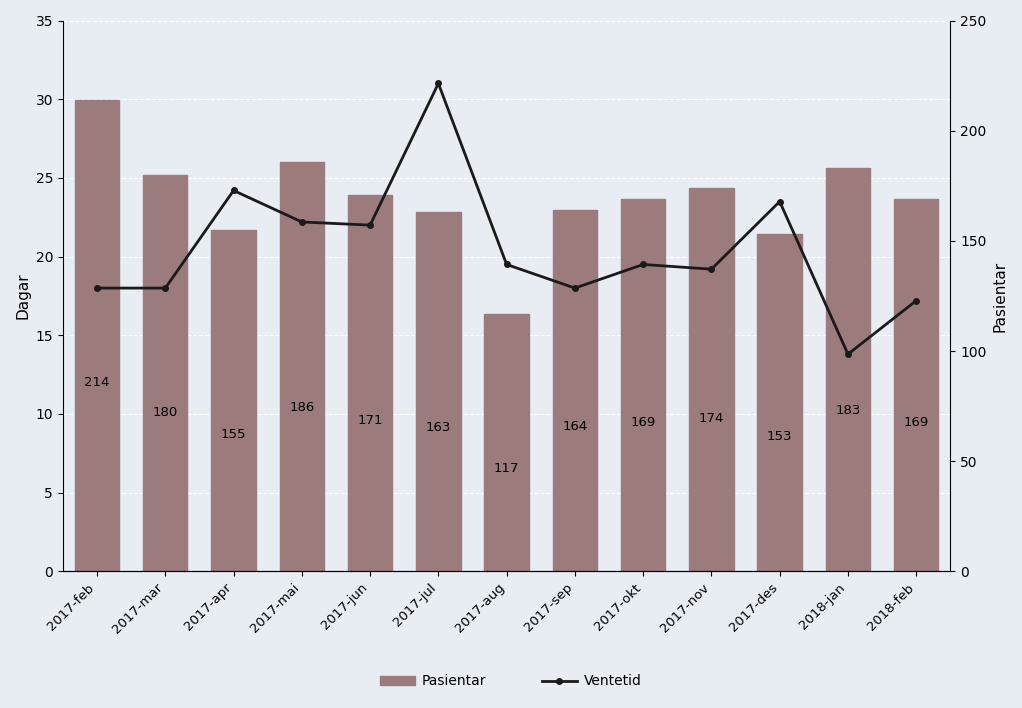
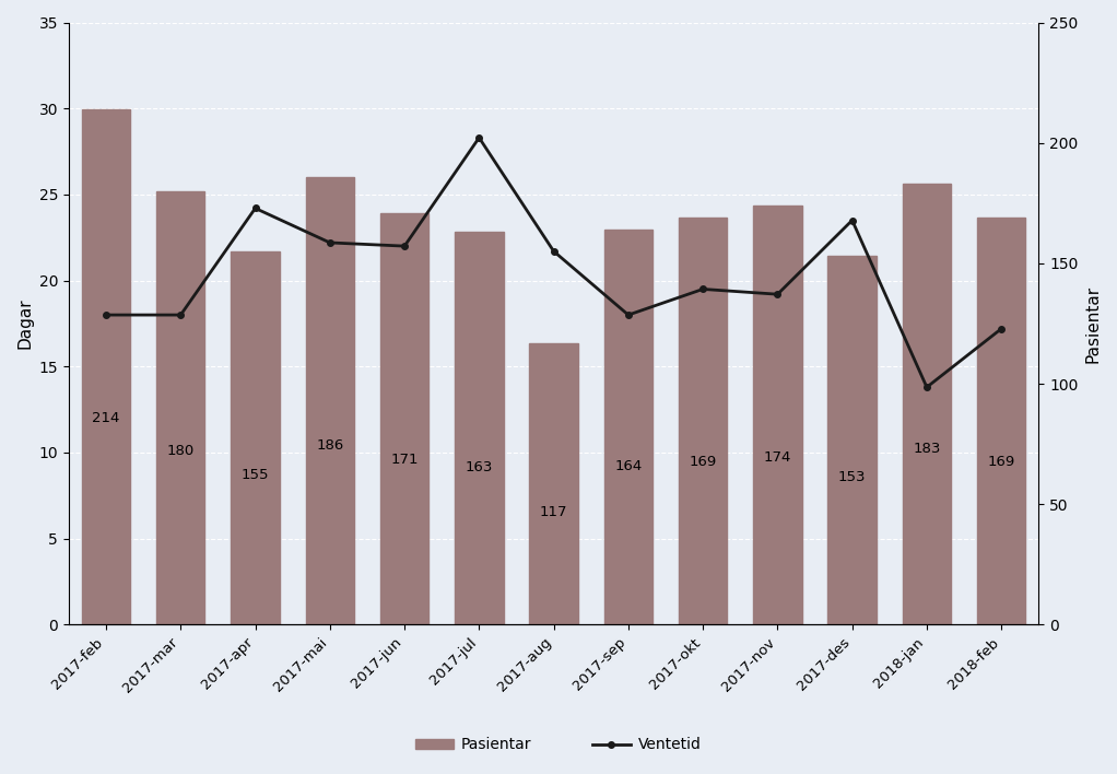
Ventetid/2017-jul: 31.0 -> 28.3
Ventetid/2017-aug: 19.5 -> 21.7
